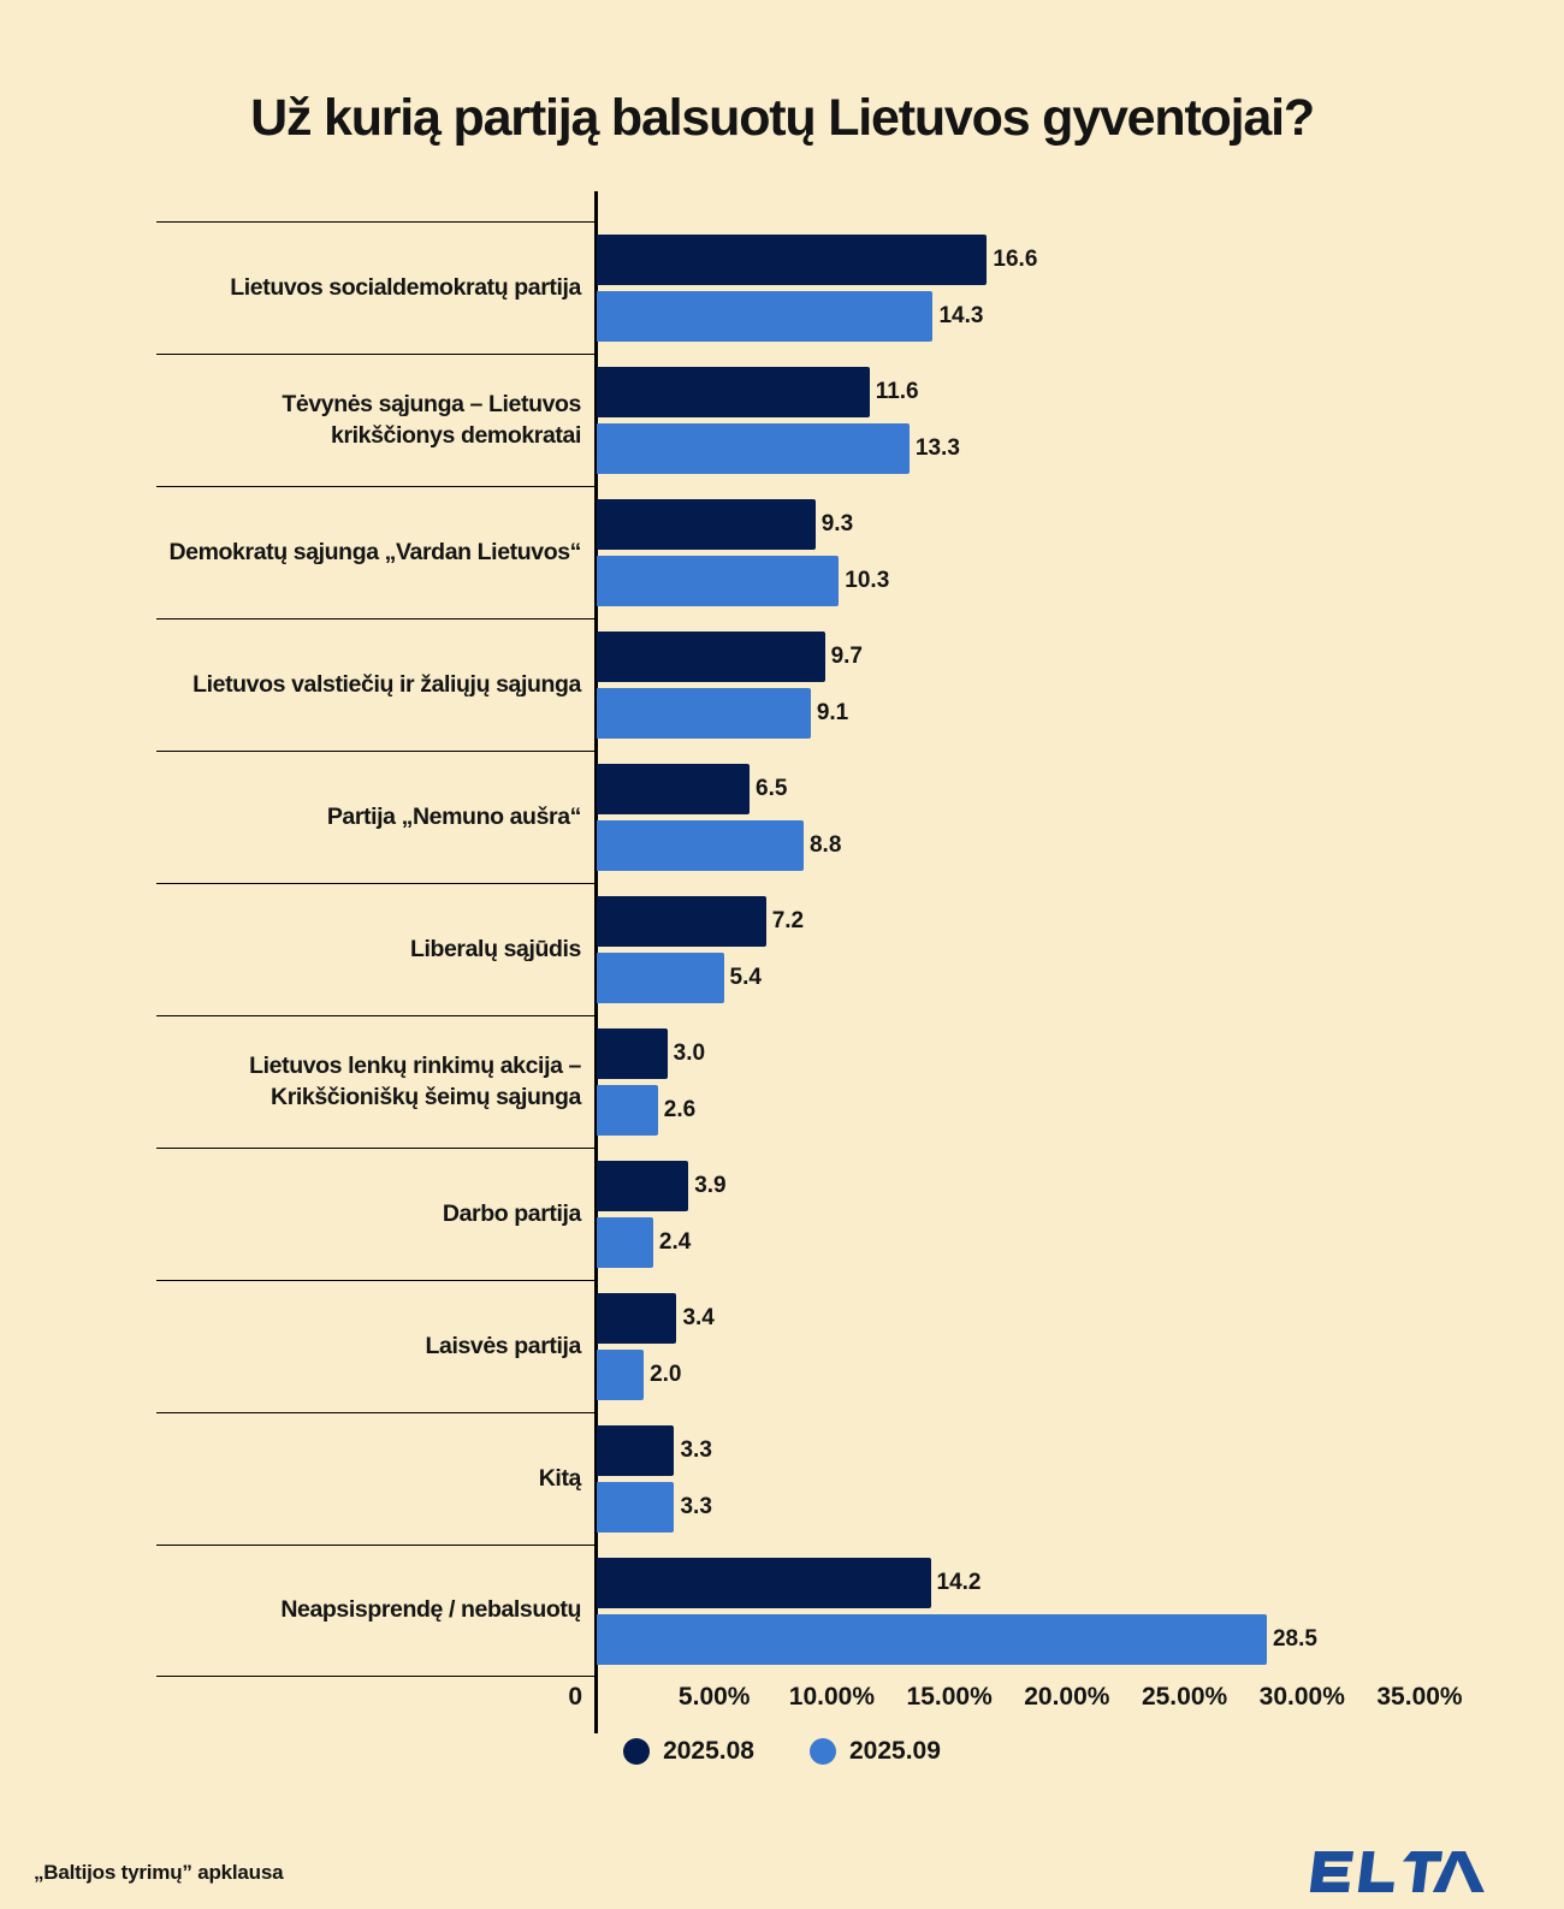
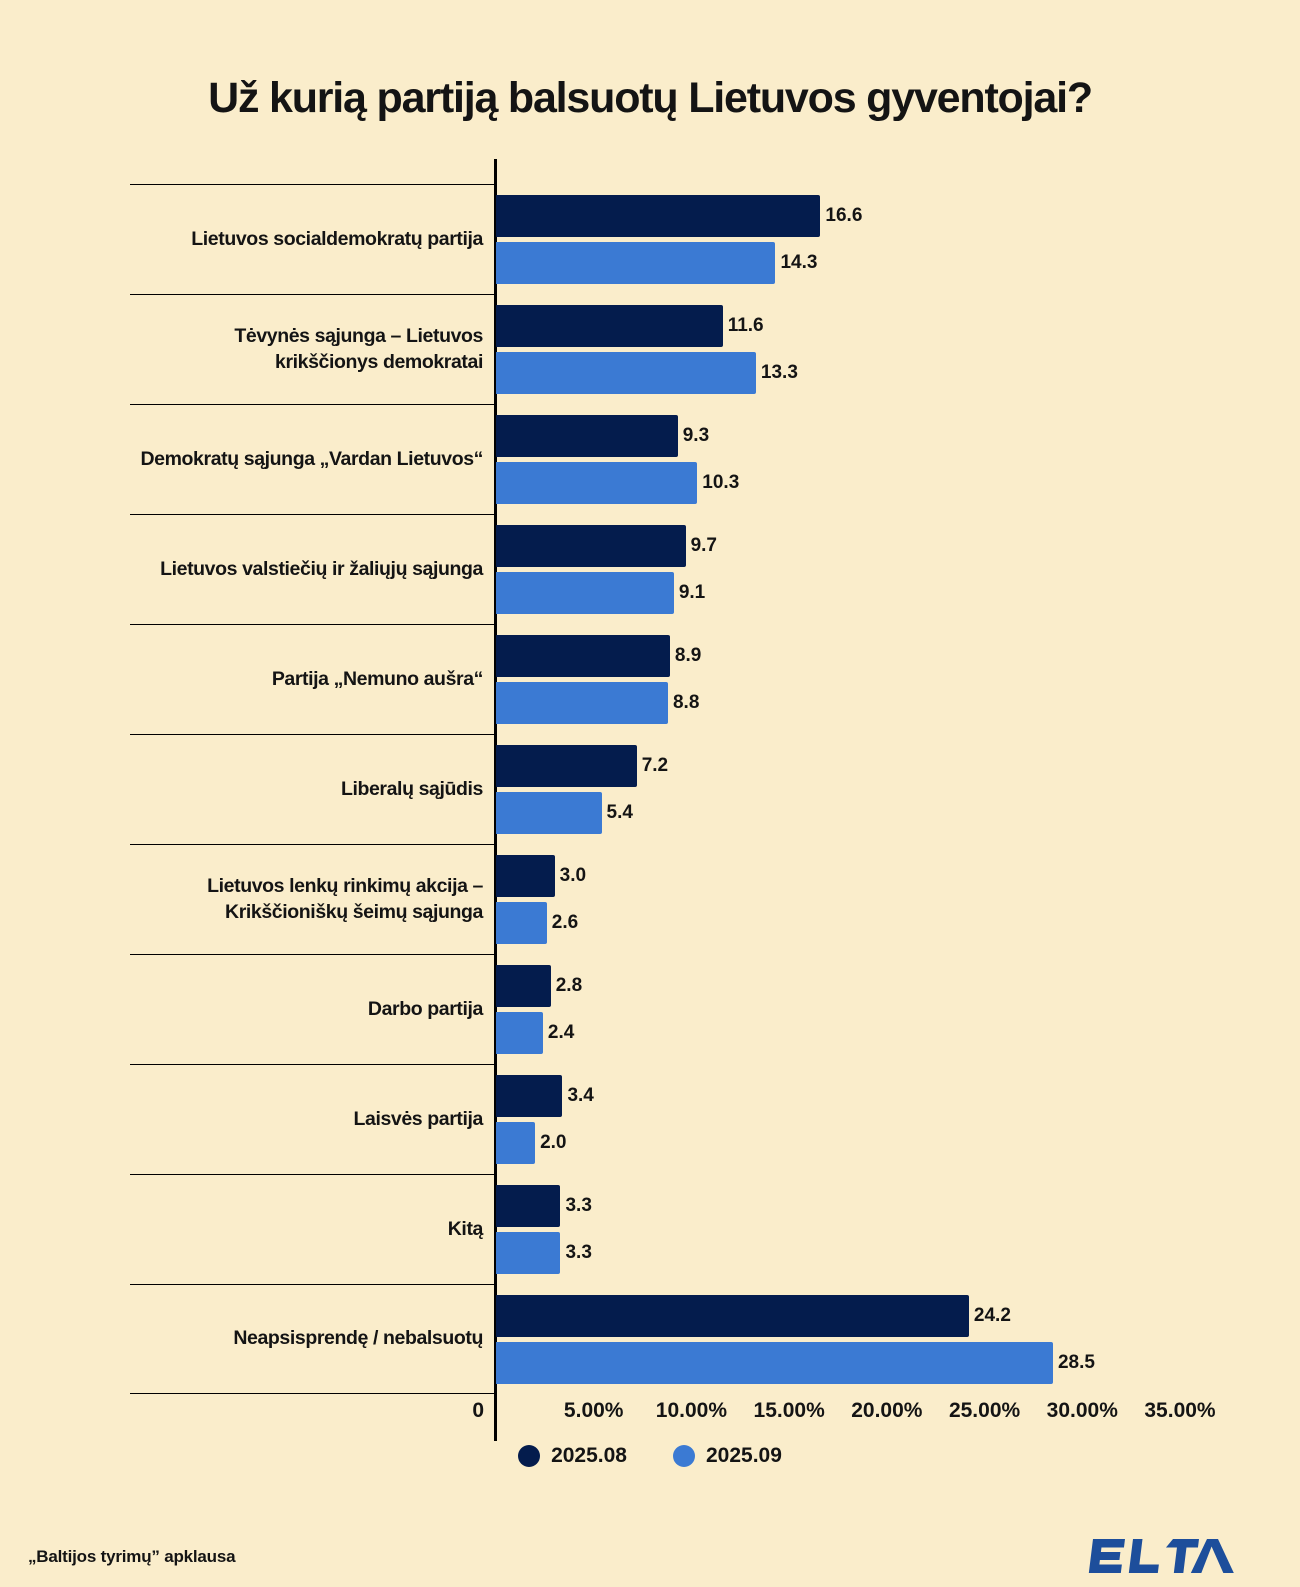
2025.08/Partija „Nemuno aušra“: 6.5 -> 8.9
2025.08/Darbo partija: 3.9 -> 2.8
2025.08/Neapsisprendę / nebalsuotų: 14.2 -> 24.2
